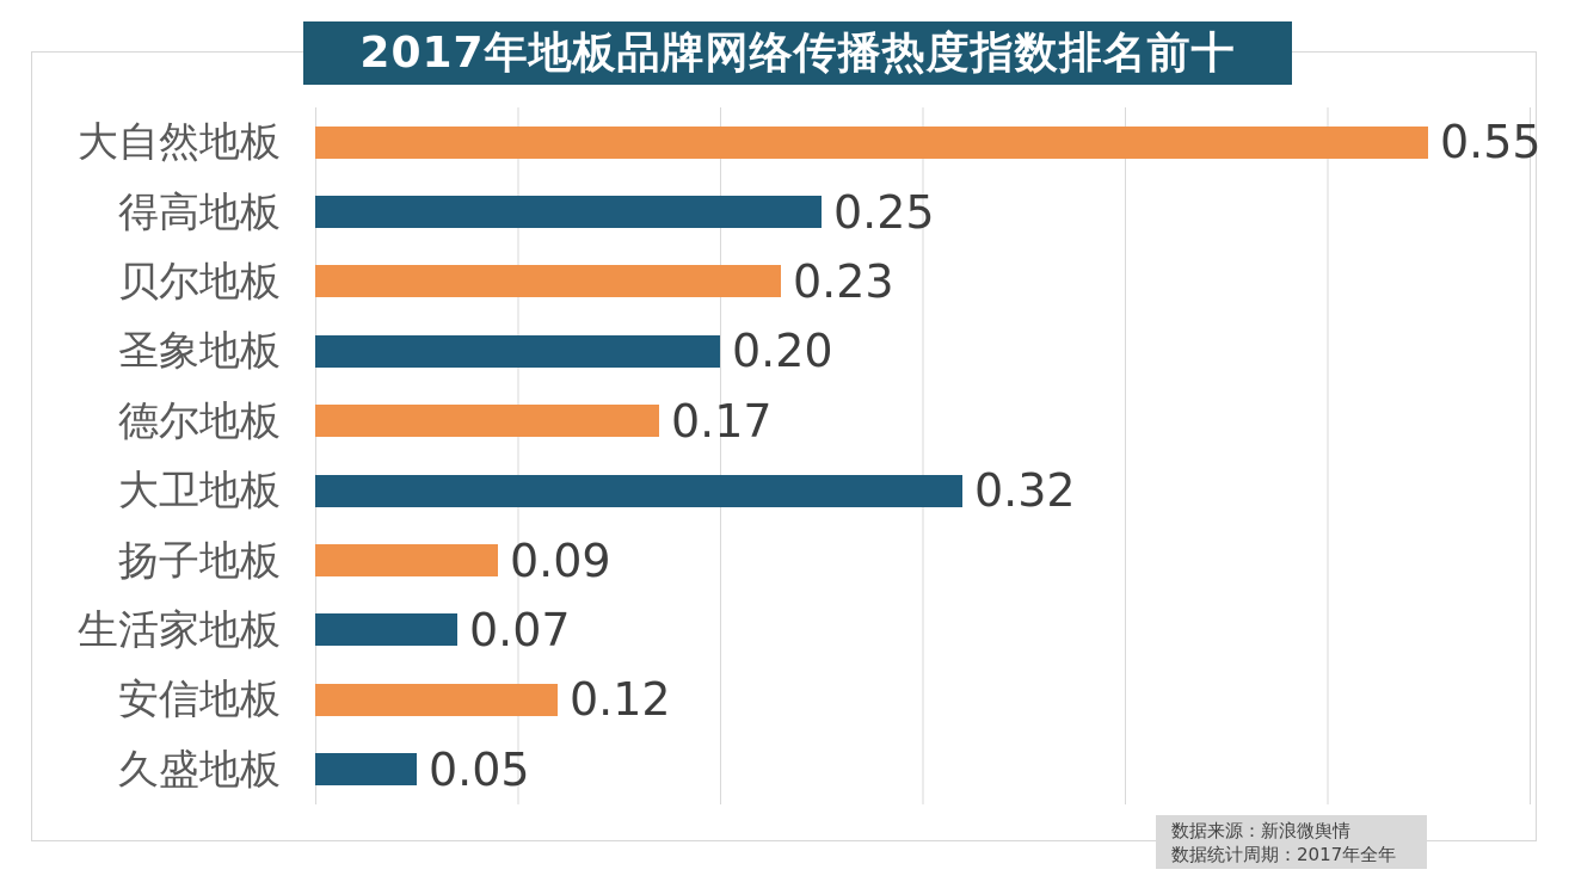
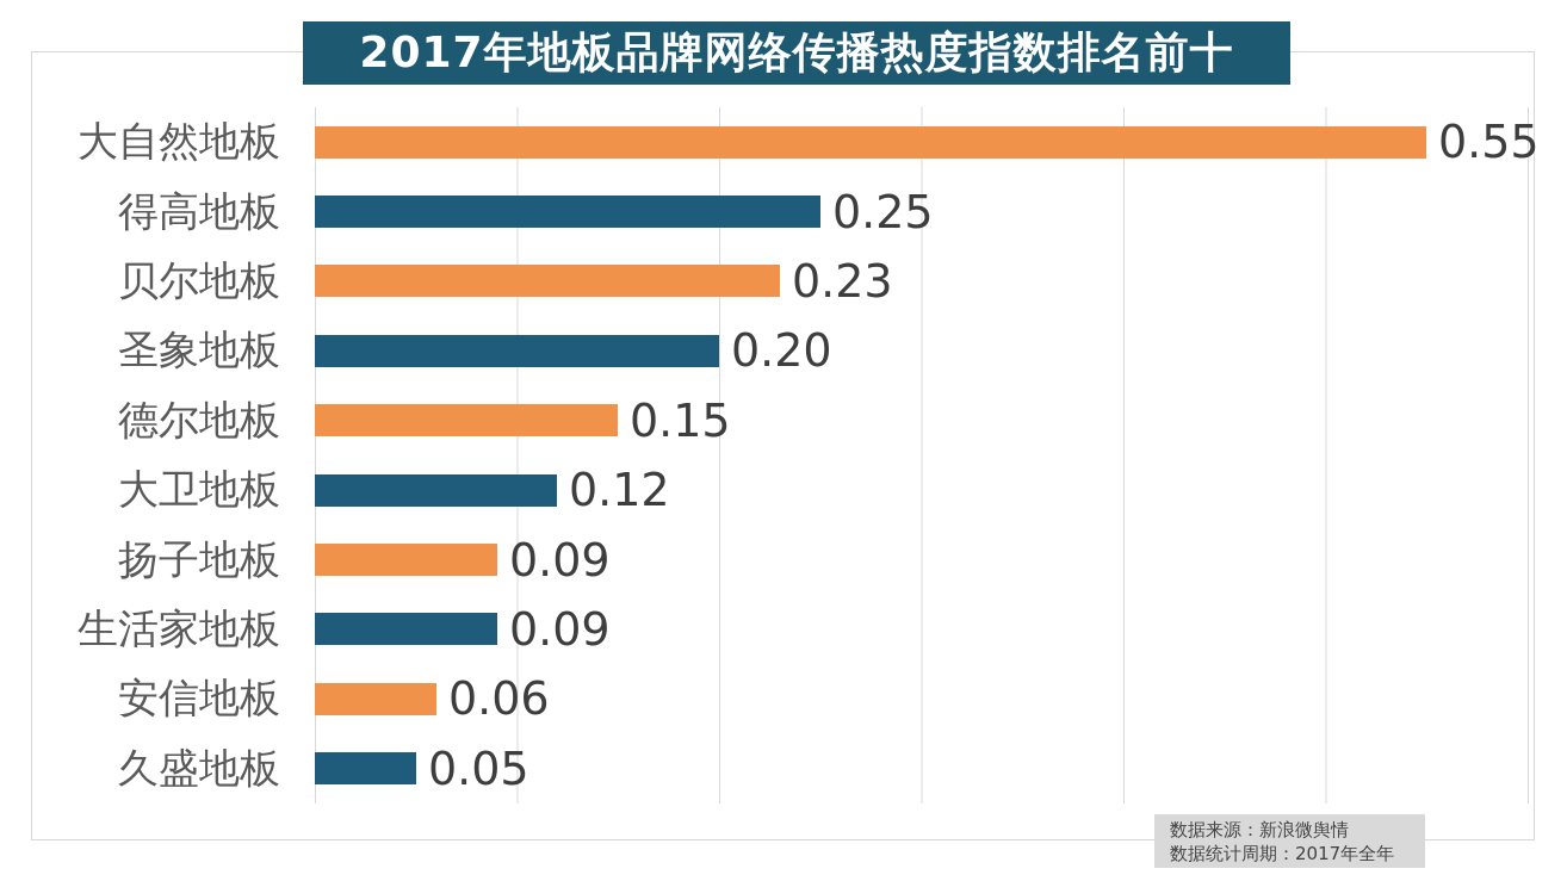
德尔地板: 0.17 -> 0.15
大卫地板: 0.32 -> 0.12
生活家地板: 0.07 -> 0.09
安信地板: 0.12 -> 0.06
